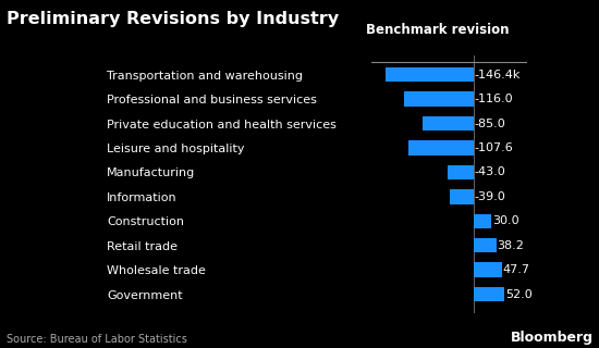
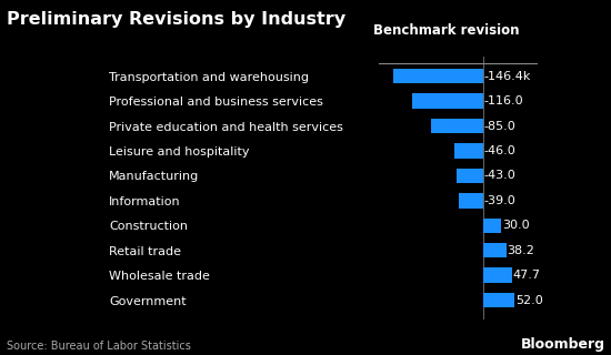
Leisure and hospitality: -107.6 -> -46.0
